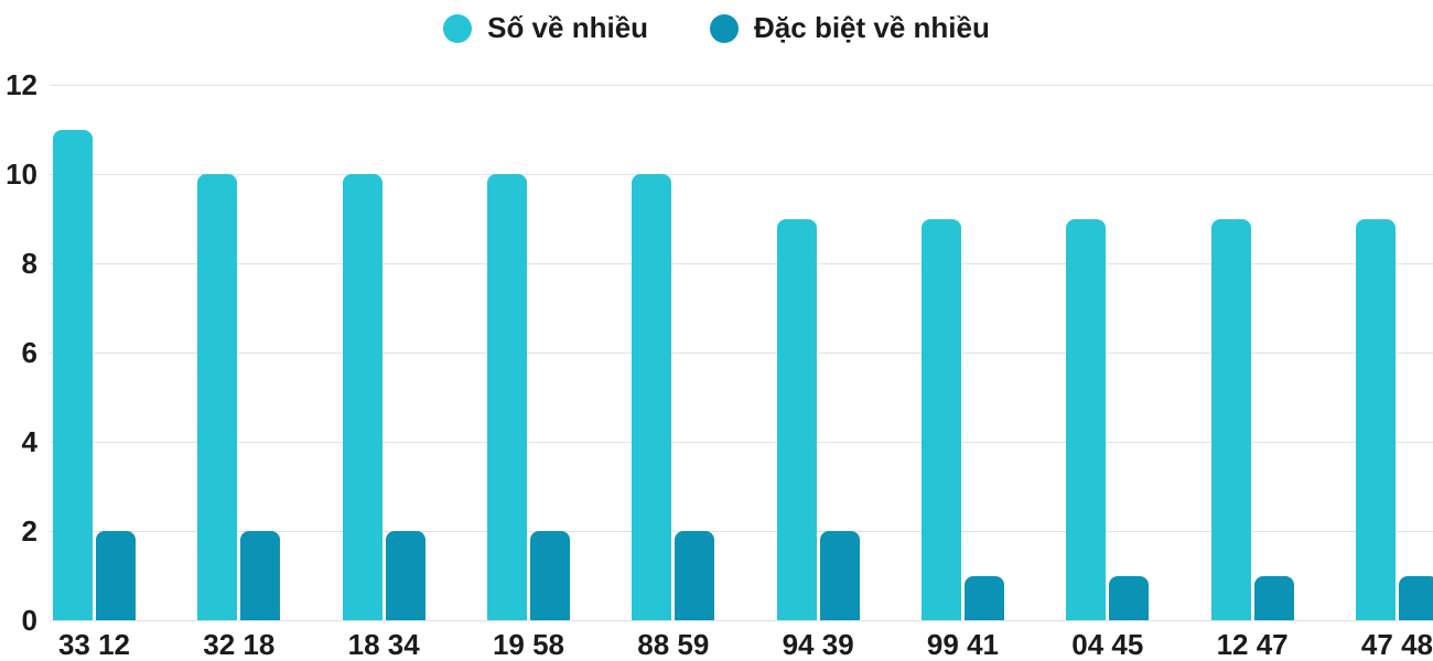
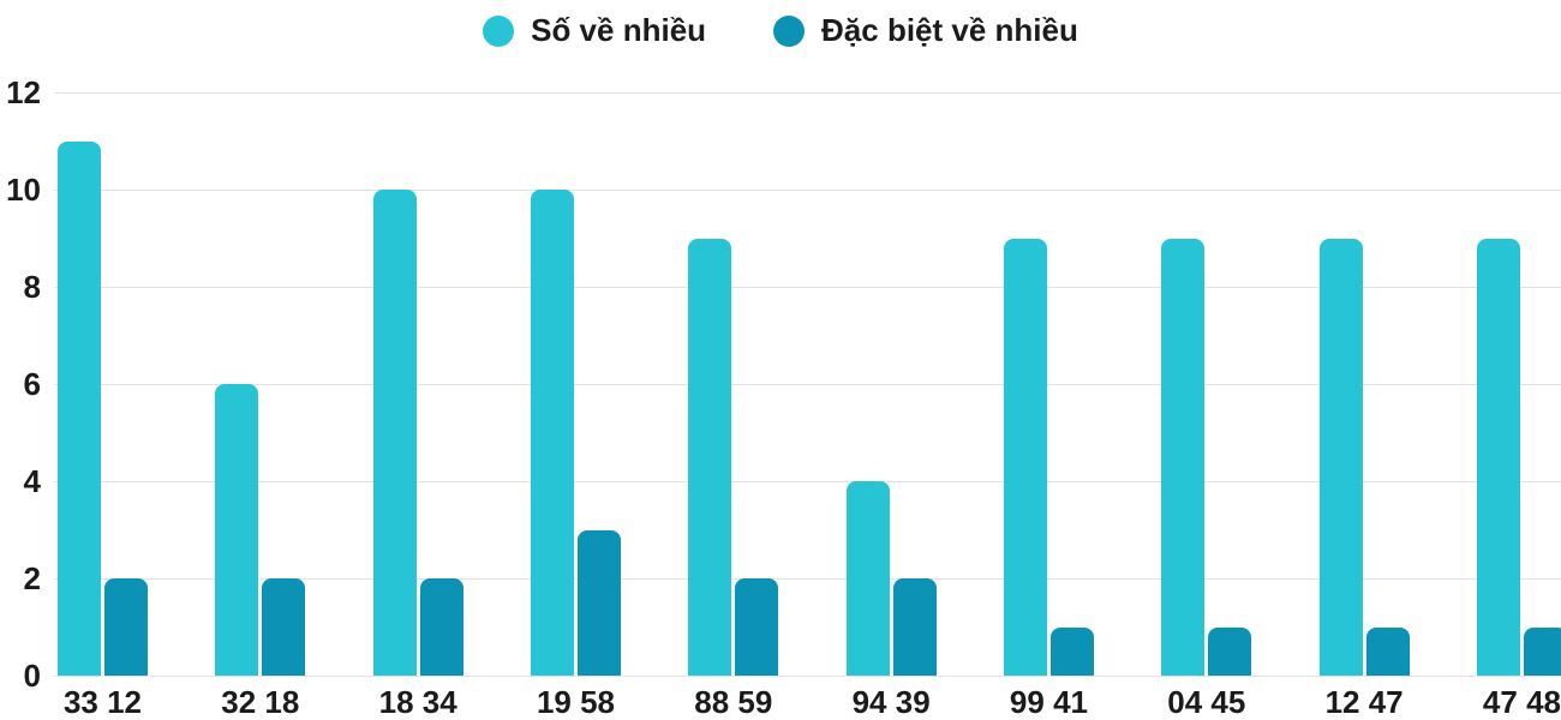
Số về nhiều/32 18: 10 -> 6
Đặc biệt về nhiều/19 58: 2 -> 3
Số về nhiều/88 59: 10 -> 9
Số về nhiều/94 39: 9 -> 4
